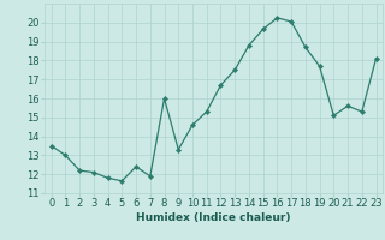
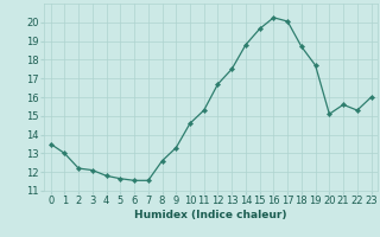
6: 12.4 -> 11.6
7: 11.9 -> 11.6
8: 16.0 -> 12.6
23: 18.1 -> 16.0
